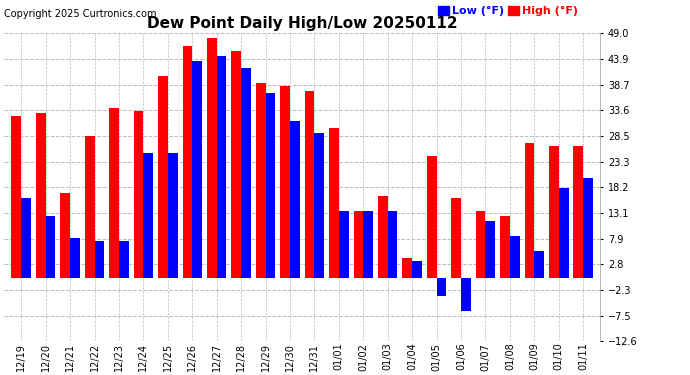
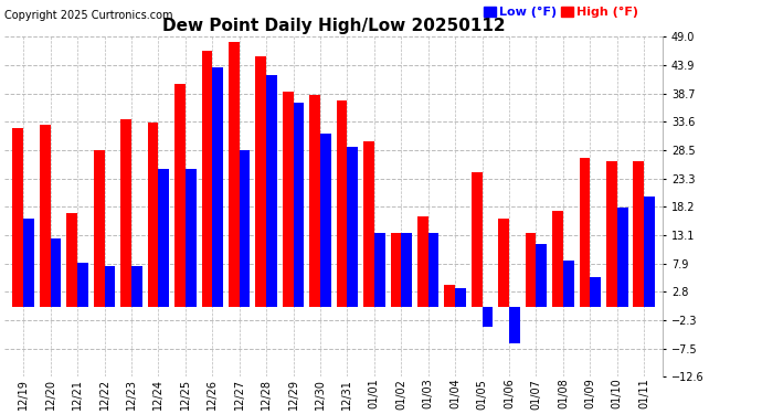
Low (°F)/12/27: 44.5 -> 28.4
High (°F)/01/08: 12.5 -> 17.4
